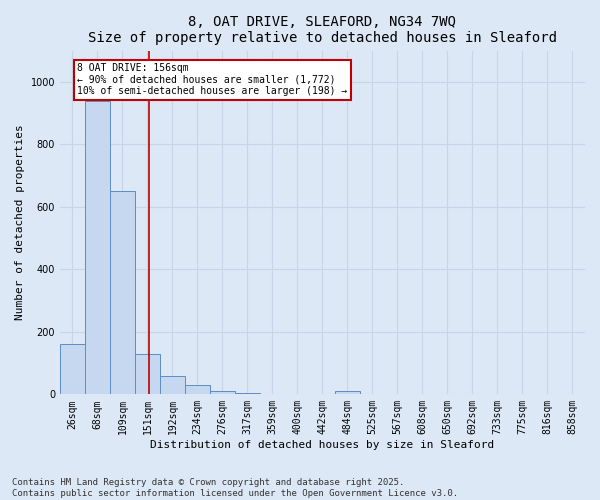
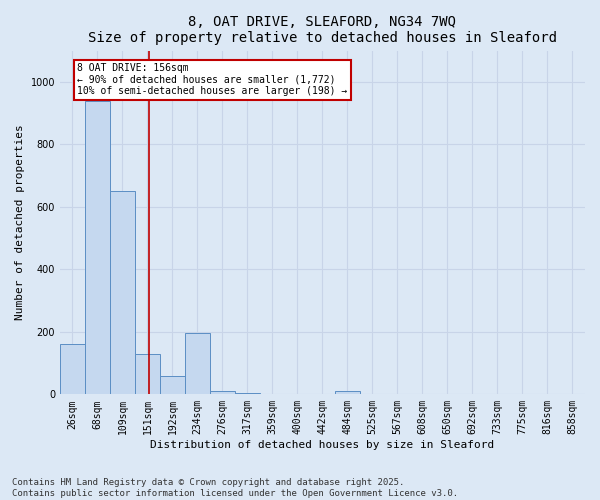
234sqm: 30 -> 195
